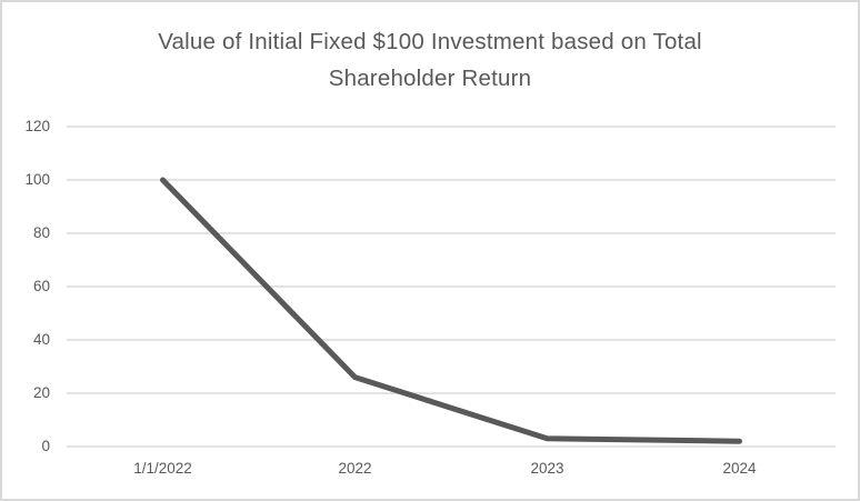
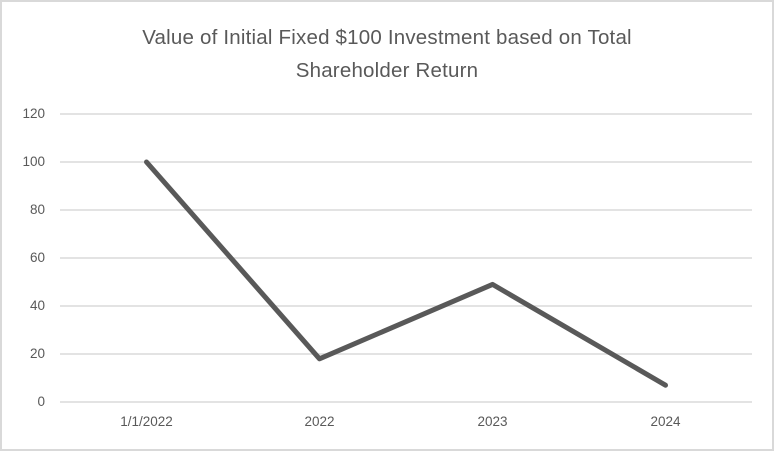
2022: 26 -> 18
2023: 3 -> 49
2024: 2 -> 7
